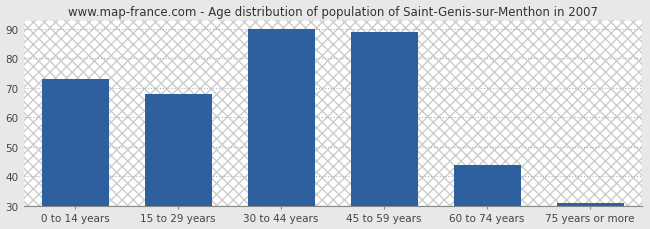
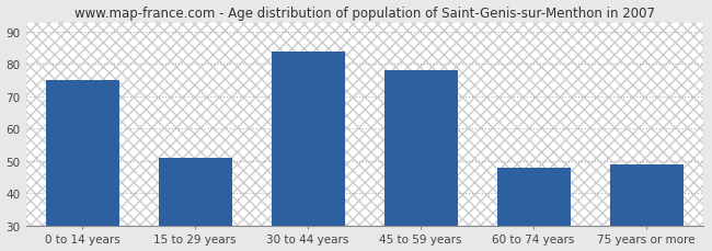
0 to 14 years: 73 -> 75
15 to 29 years: 68 -> 51
30 to 44 years: 90 -> 84
45 to 59 years: 89 -> 78
60 to 74 years: 44 -> 48
75 years or more: 31 -> 49
